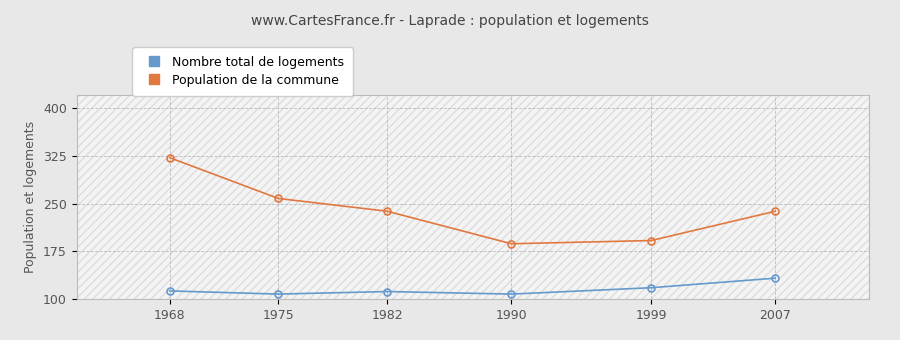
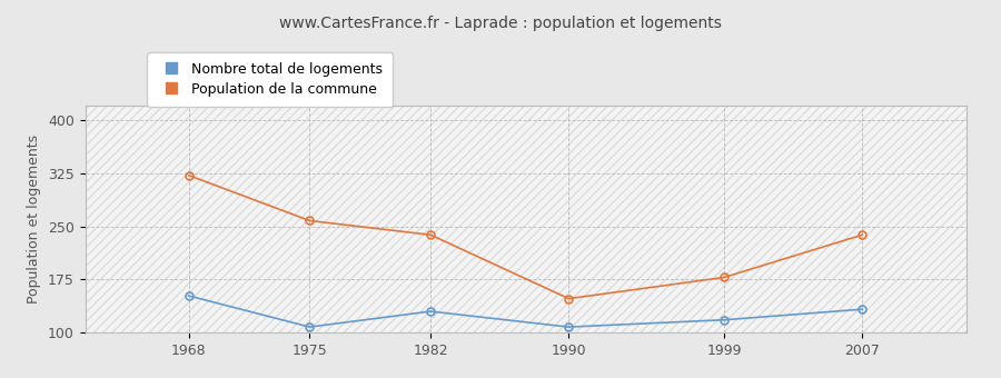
Nombre total de logements/1968: 113 -> 152
Nombre total de logements/1982: 112 -> 130
Population de la commune/1990: 187 -> 148
Population de la commune/1999: 192 -> 178
